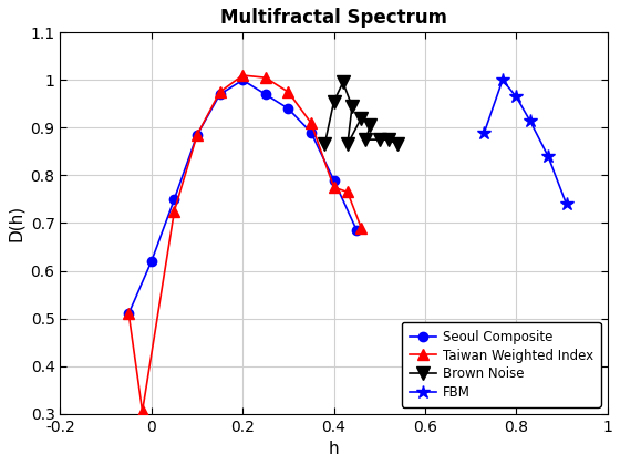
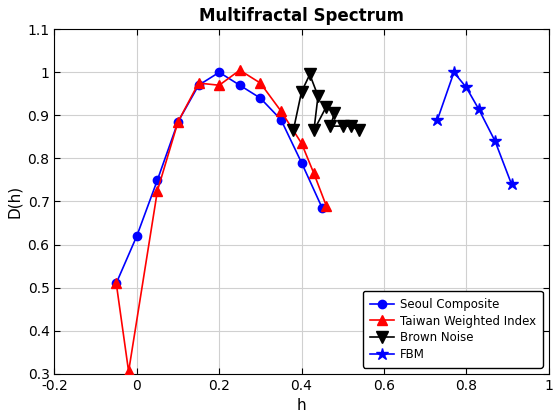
Taiwan Weighted Index/0.2: 1.010 -> 0.970
Taiwan Weighted Index/0.4: 0.775 -> 0.835
